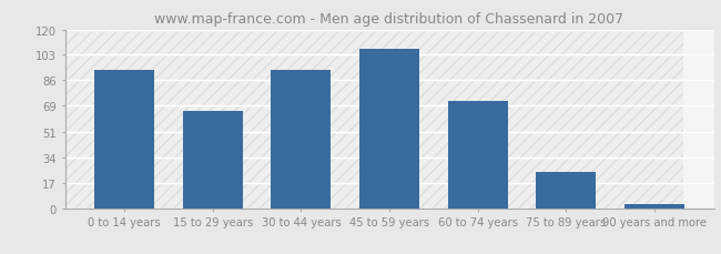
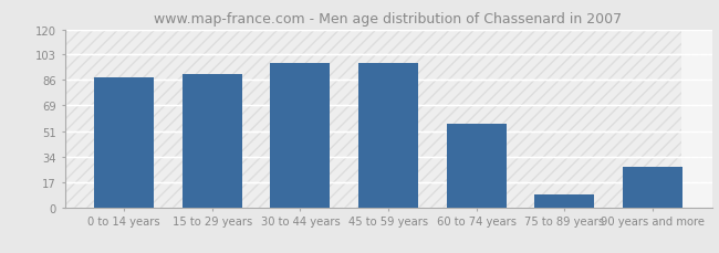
0 to 14 years: 93 -> 88
15 to 29 years: 65 -> 90
30 to 44 years: 93 -> 97
45 to 59 years: 107 -> 97
60 to 74 years: 72 -> 56
75 to 89 years: 24 -> 9
90 years and more: 3 -> 27
